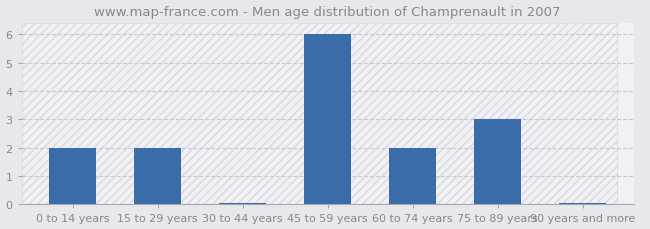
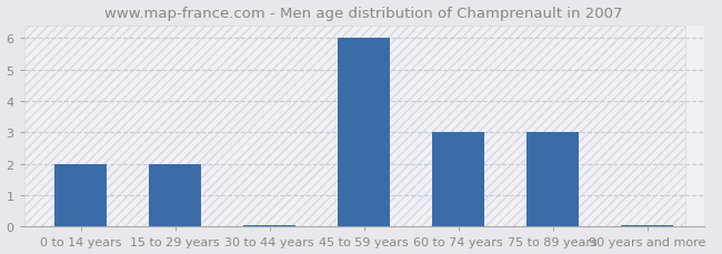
60 to 74 years: 2.00 -> 3.00
